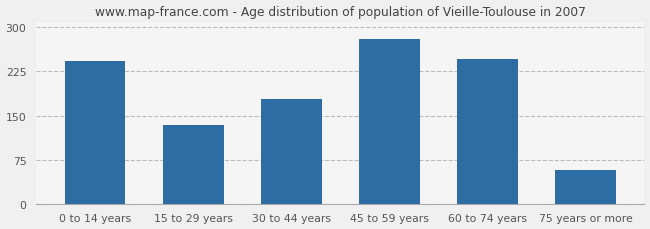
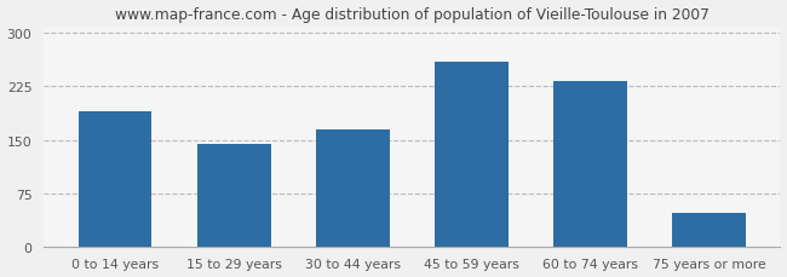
0 to 14 years: 242 -> 190
15 to 29 years: 134 -> 144
30 to 44 years: 178 -> 165
45 to 59 years: 280 -> 260
60 to 74 years: 246 -> 232
75 years or more: 58 -> 47
